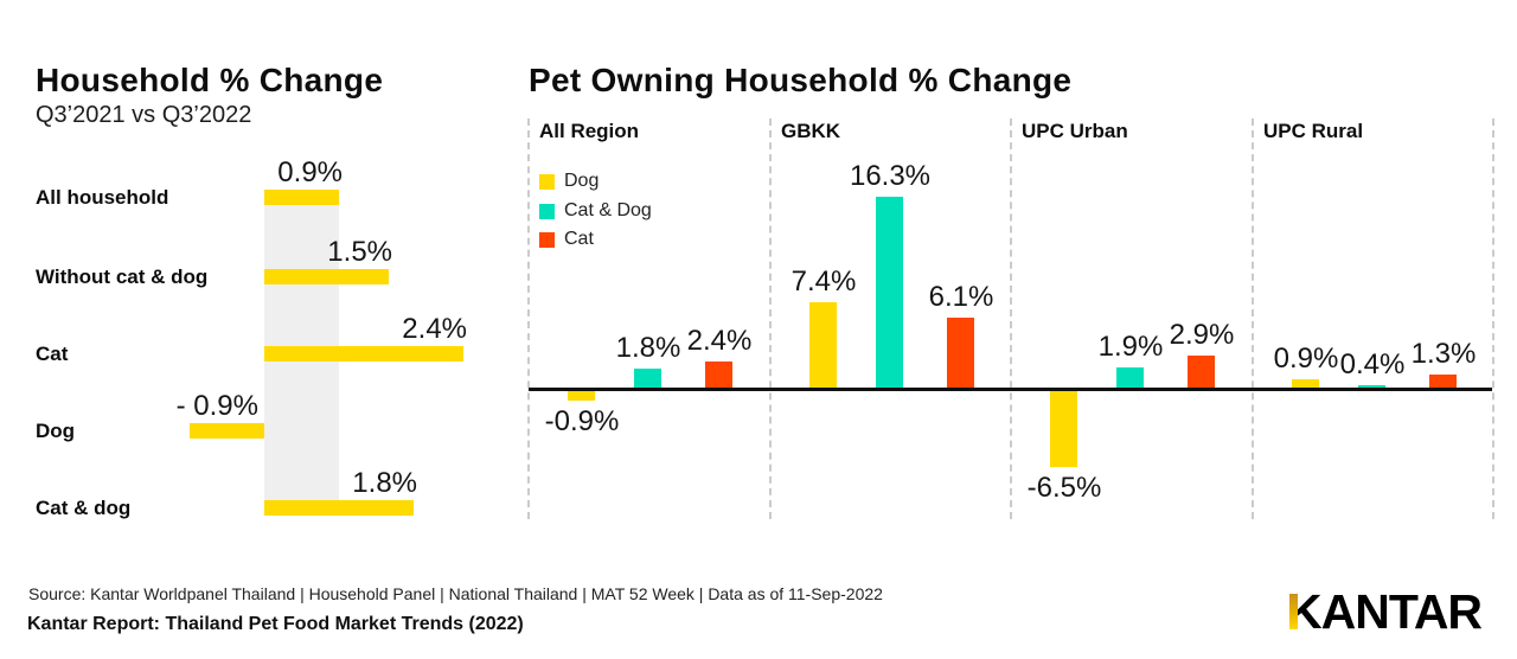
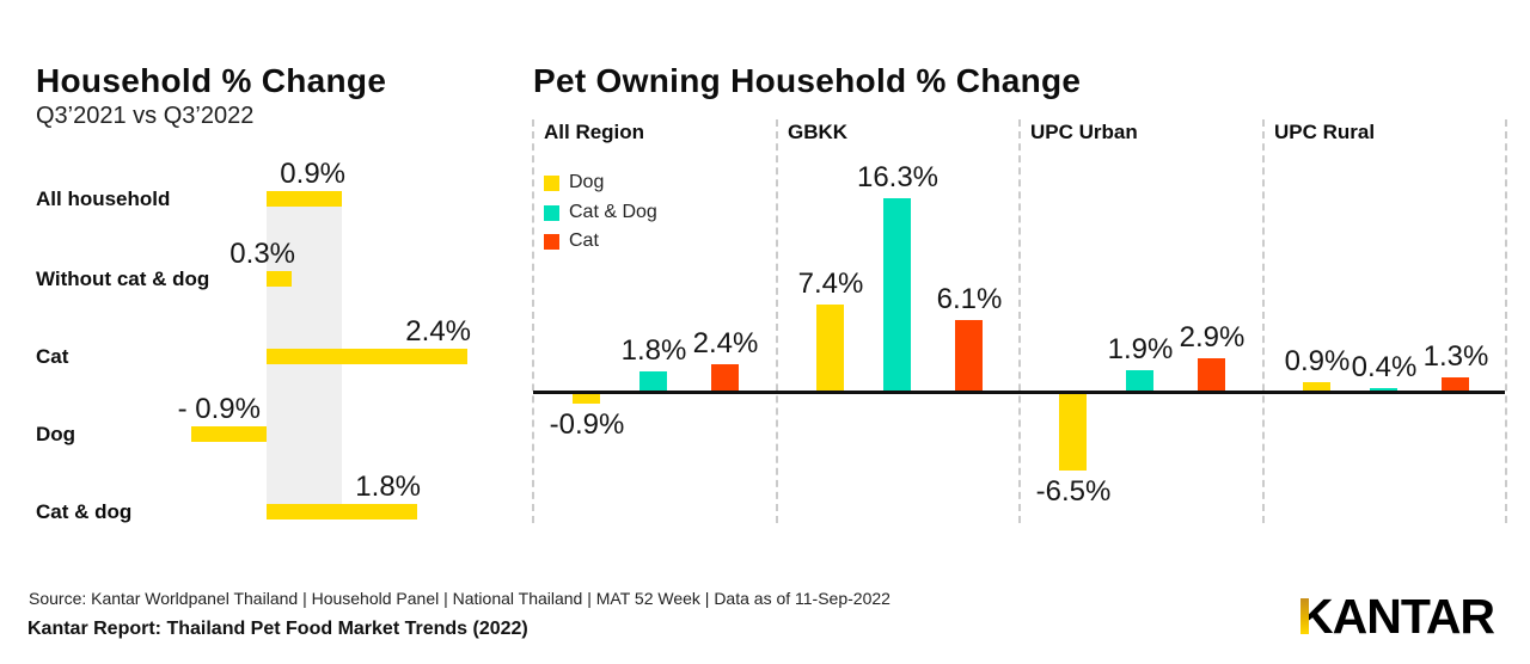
Household % Change/Without cat & dog: 1.5% -> 0.3%
